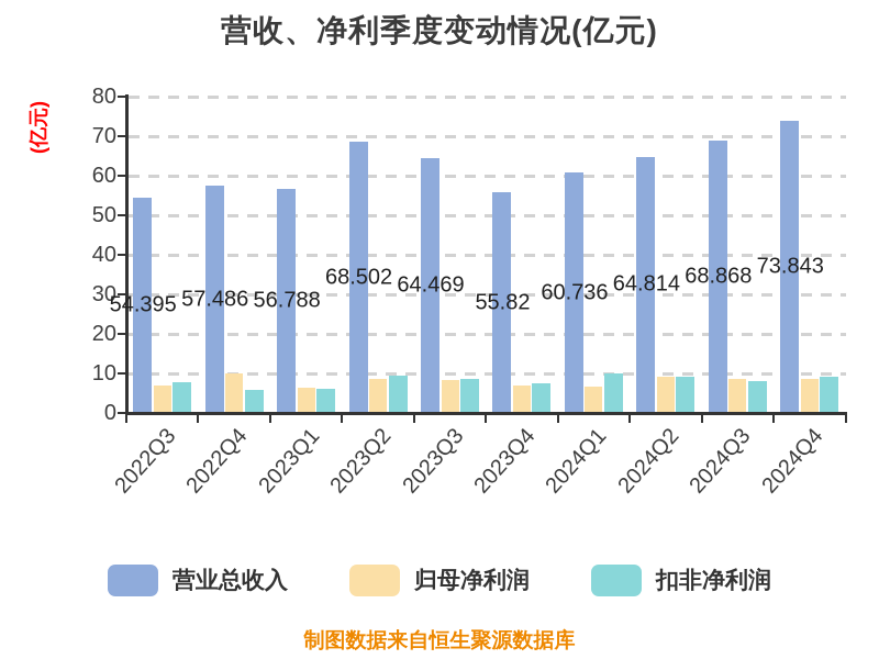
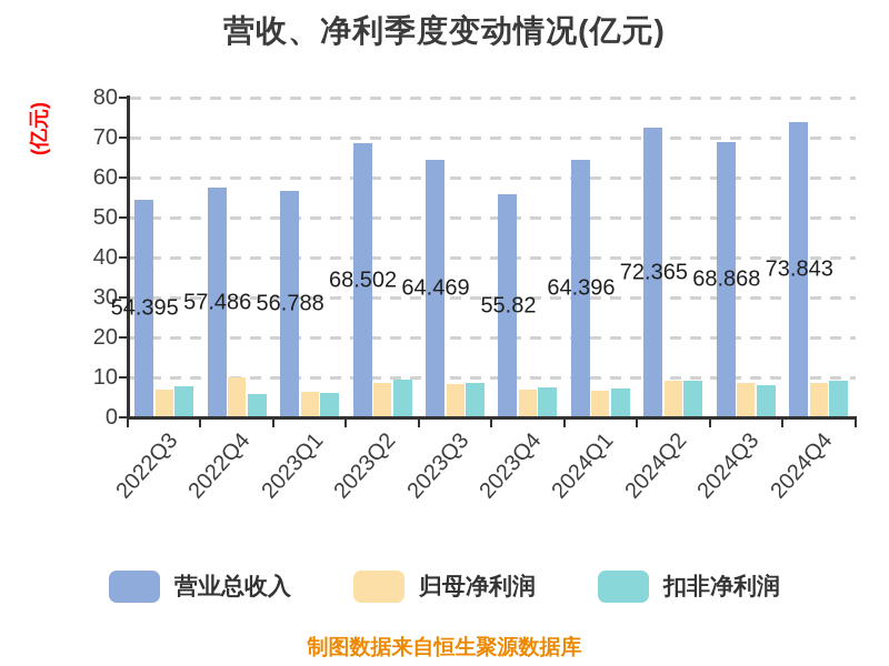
营业总收入/2024Q1: 60.736 -> 64.396
扣非净利润/2024Q1: 10 -> 7
营业总收入/2024Q2: 64.814 -> 72.365
